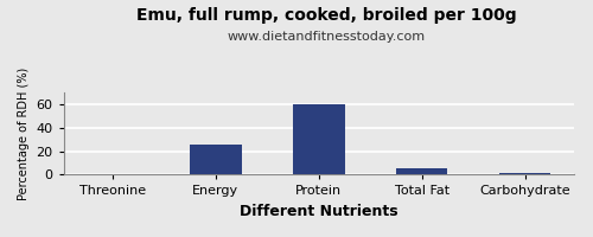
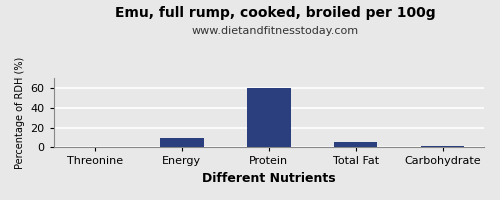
Energy: 26 -> 9
